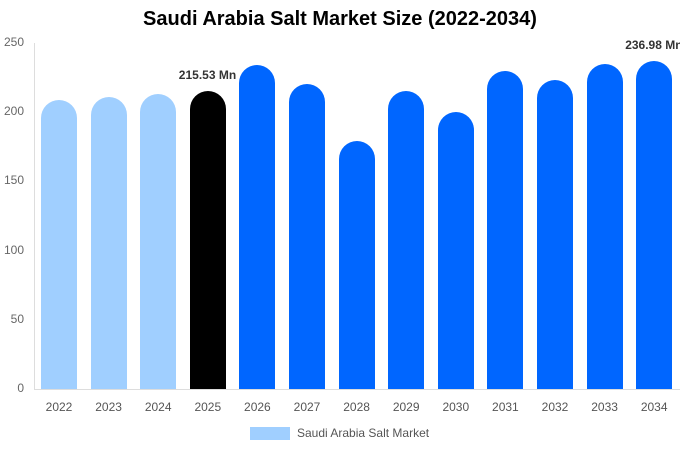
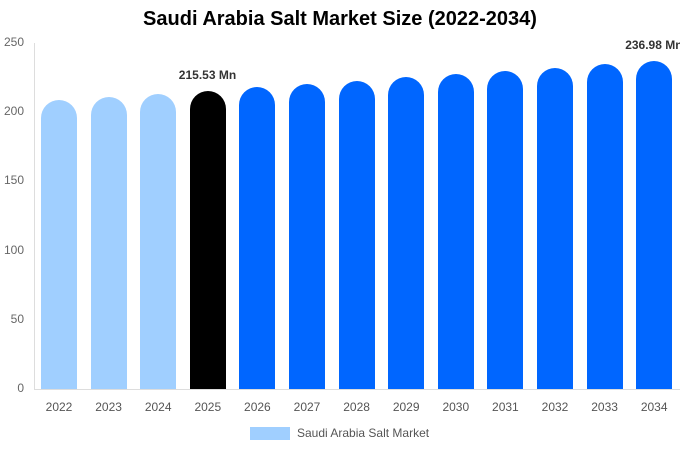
2026: 234 -> 218
2028: 179 -> 223
2029: 215 -> 225
2030: 200 -> 228
2032: 223 -> 232
